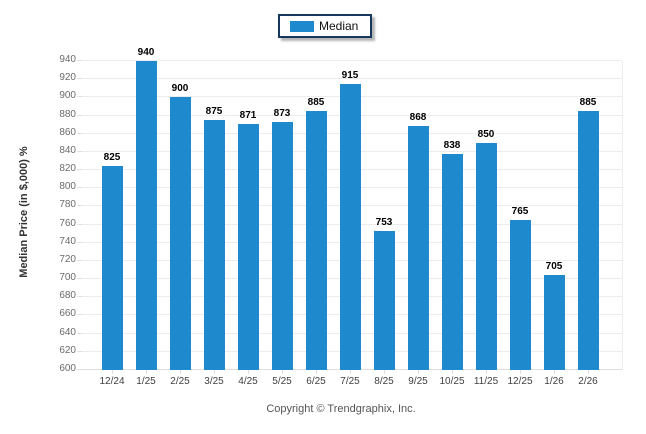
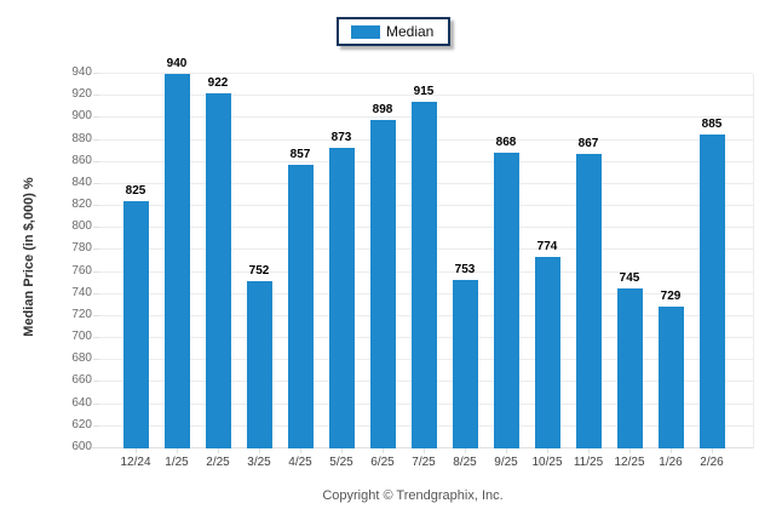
2/25: 900 -> 922
3/25: 875 -> 752
4/25: 871 -> 857
6/25: 885 -> 898
10/25: 838 -> 774
11/25: 850 -> 867
12/25: 765 -> 745
1/26: 705 -> 729
